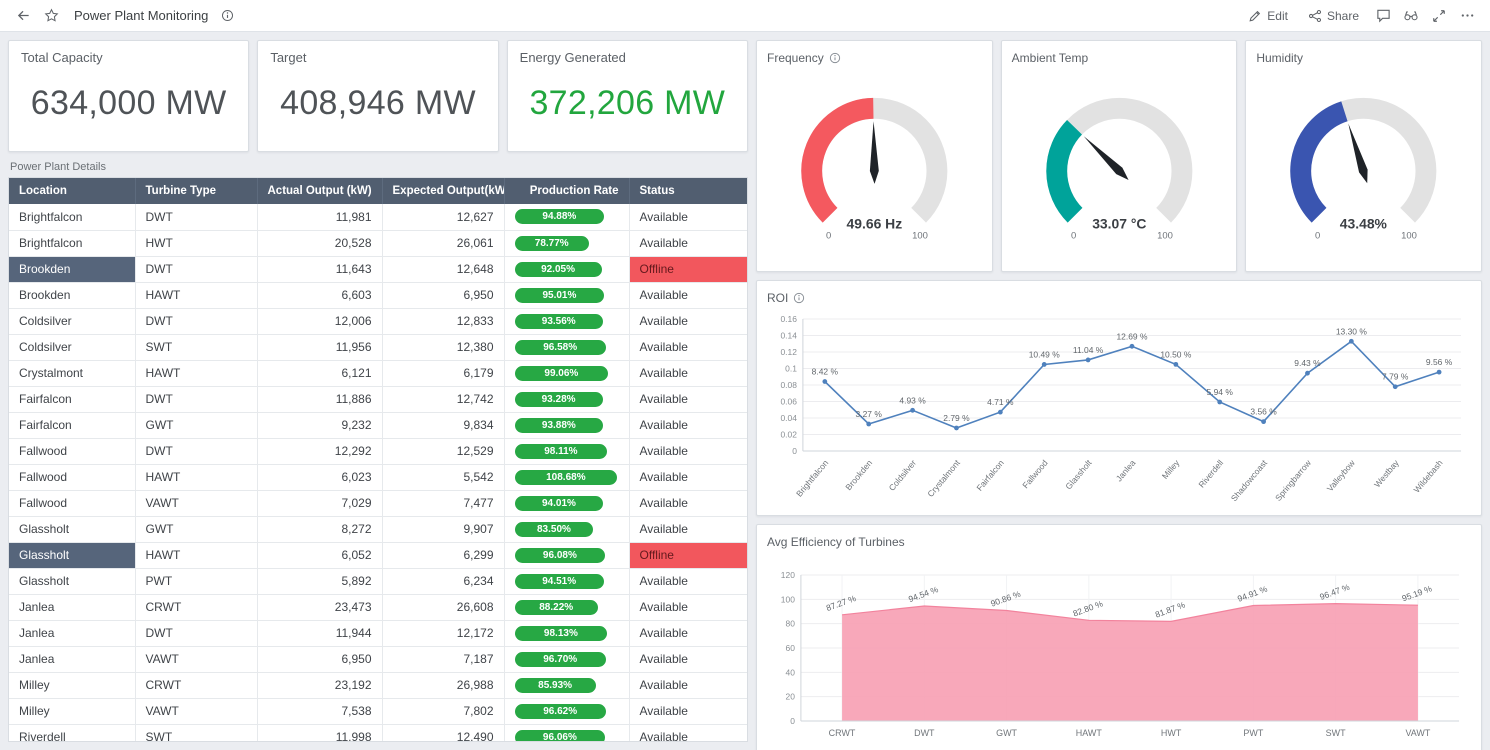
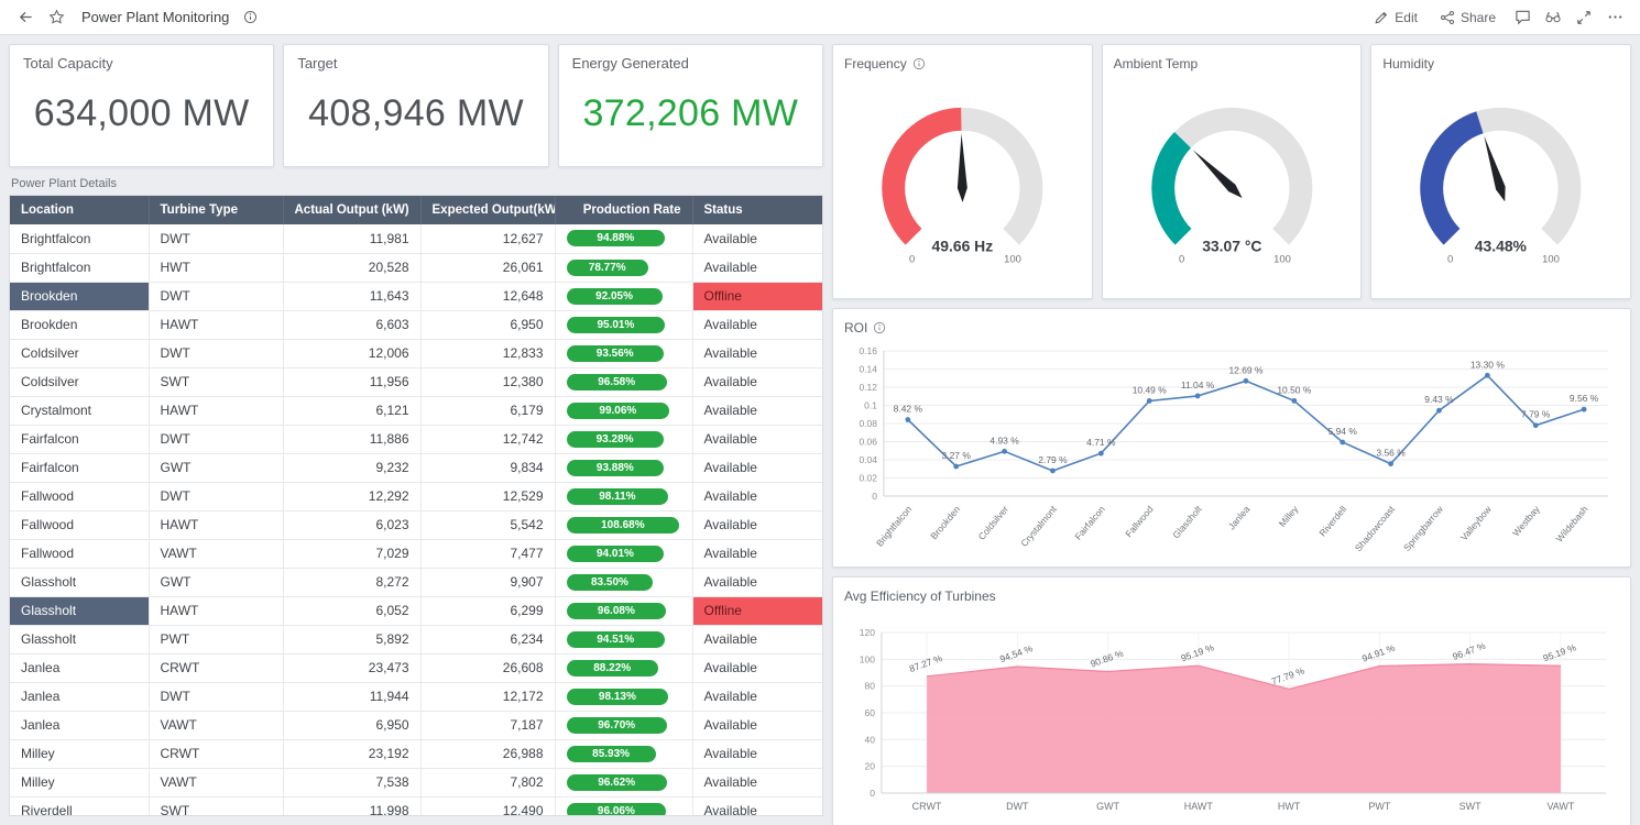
Avg Efficiency of Turbines/HAWT: 82.80 -> 95.19
Avg Efficiency of Turbines/HWT: 81.87 -> 77.79
